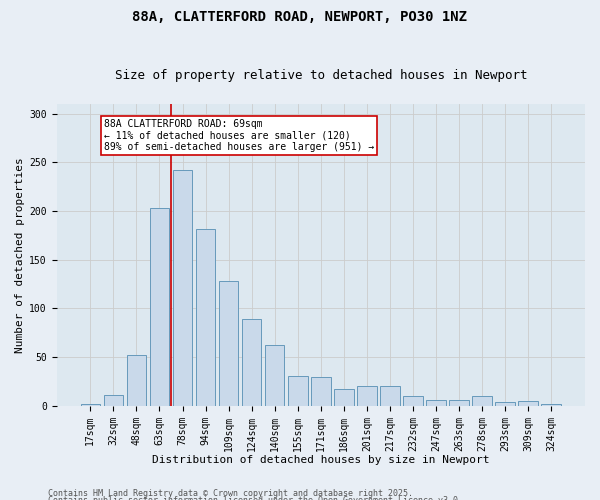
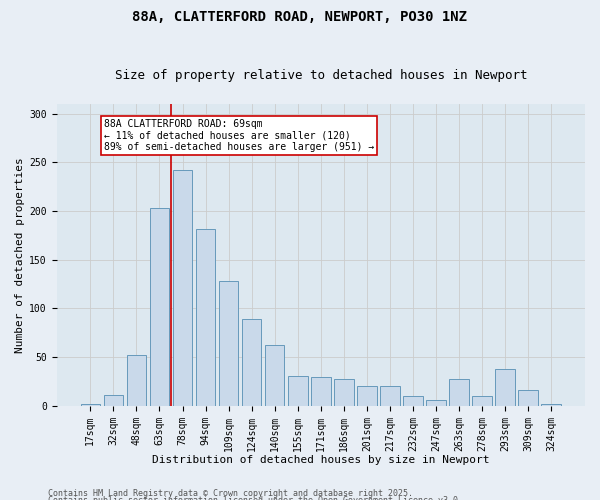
186sqm: 17 -> 28
263sqm: 6 -> 28
293sqm: 4 -> 38
309sqm: 5 -> 16
